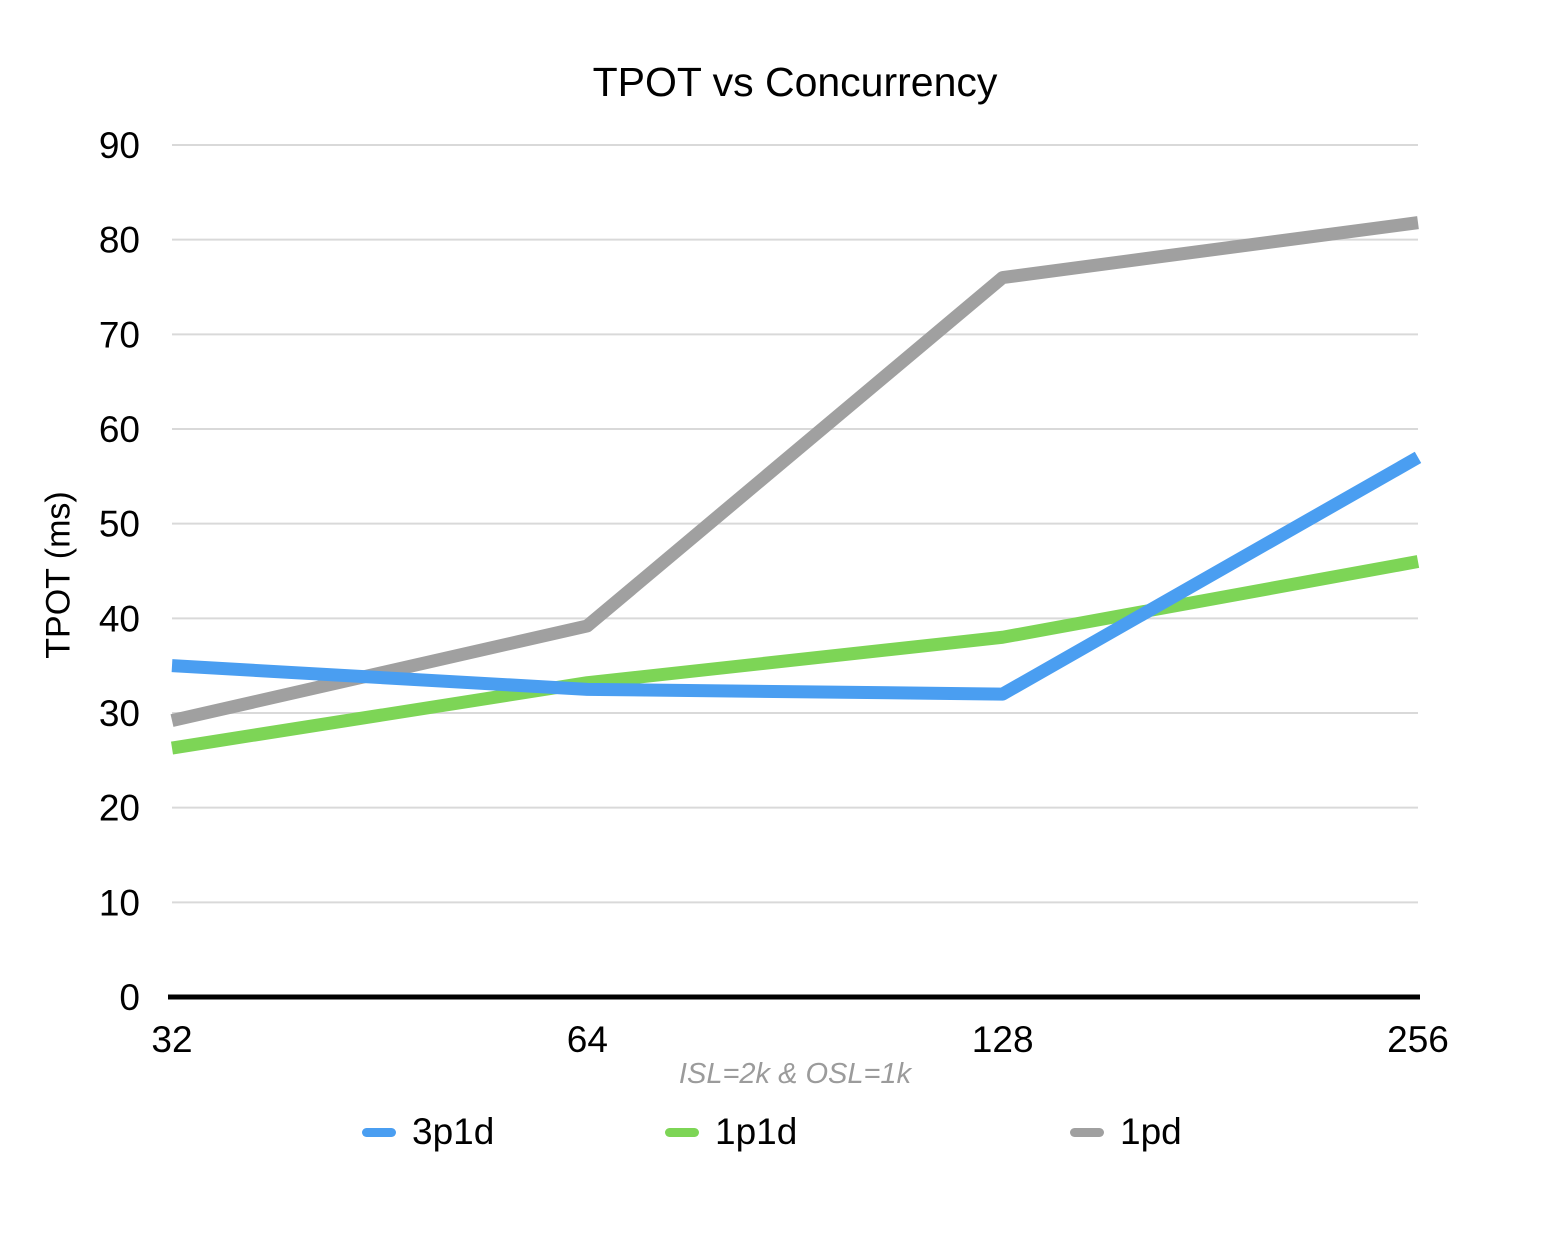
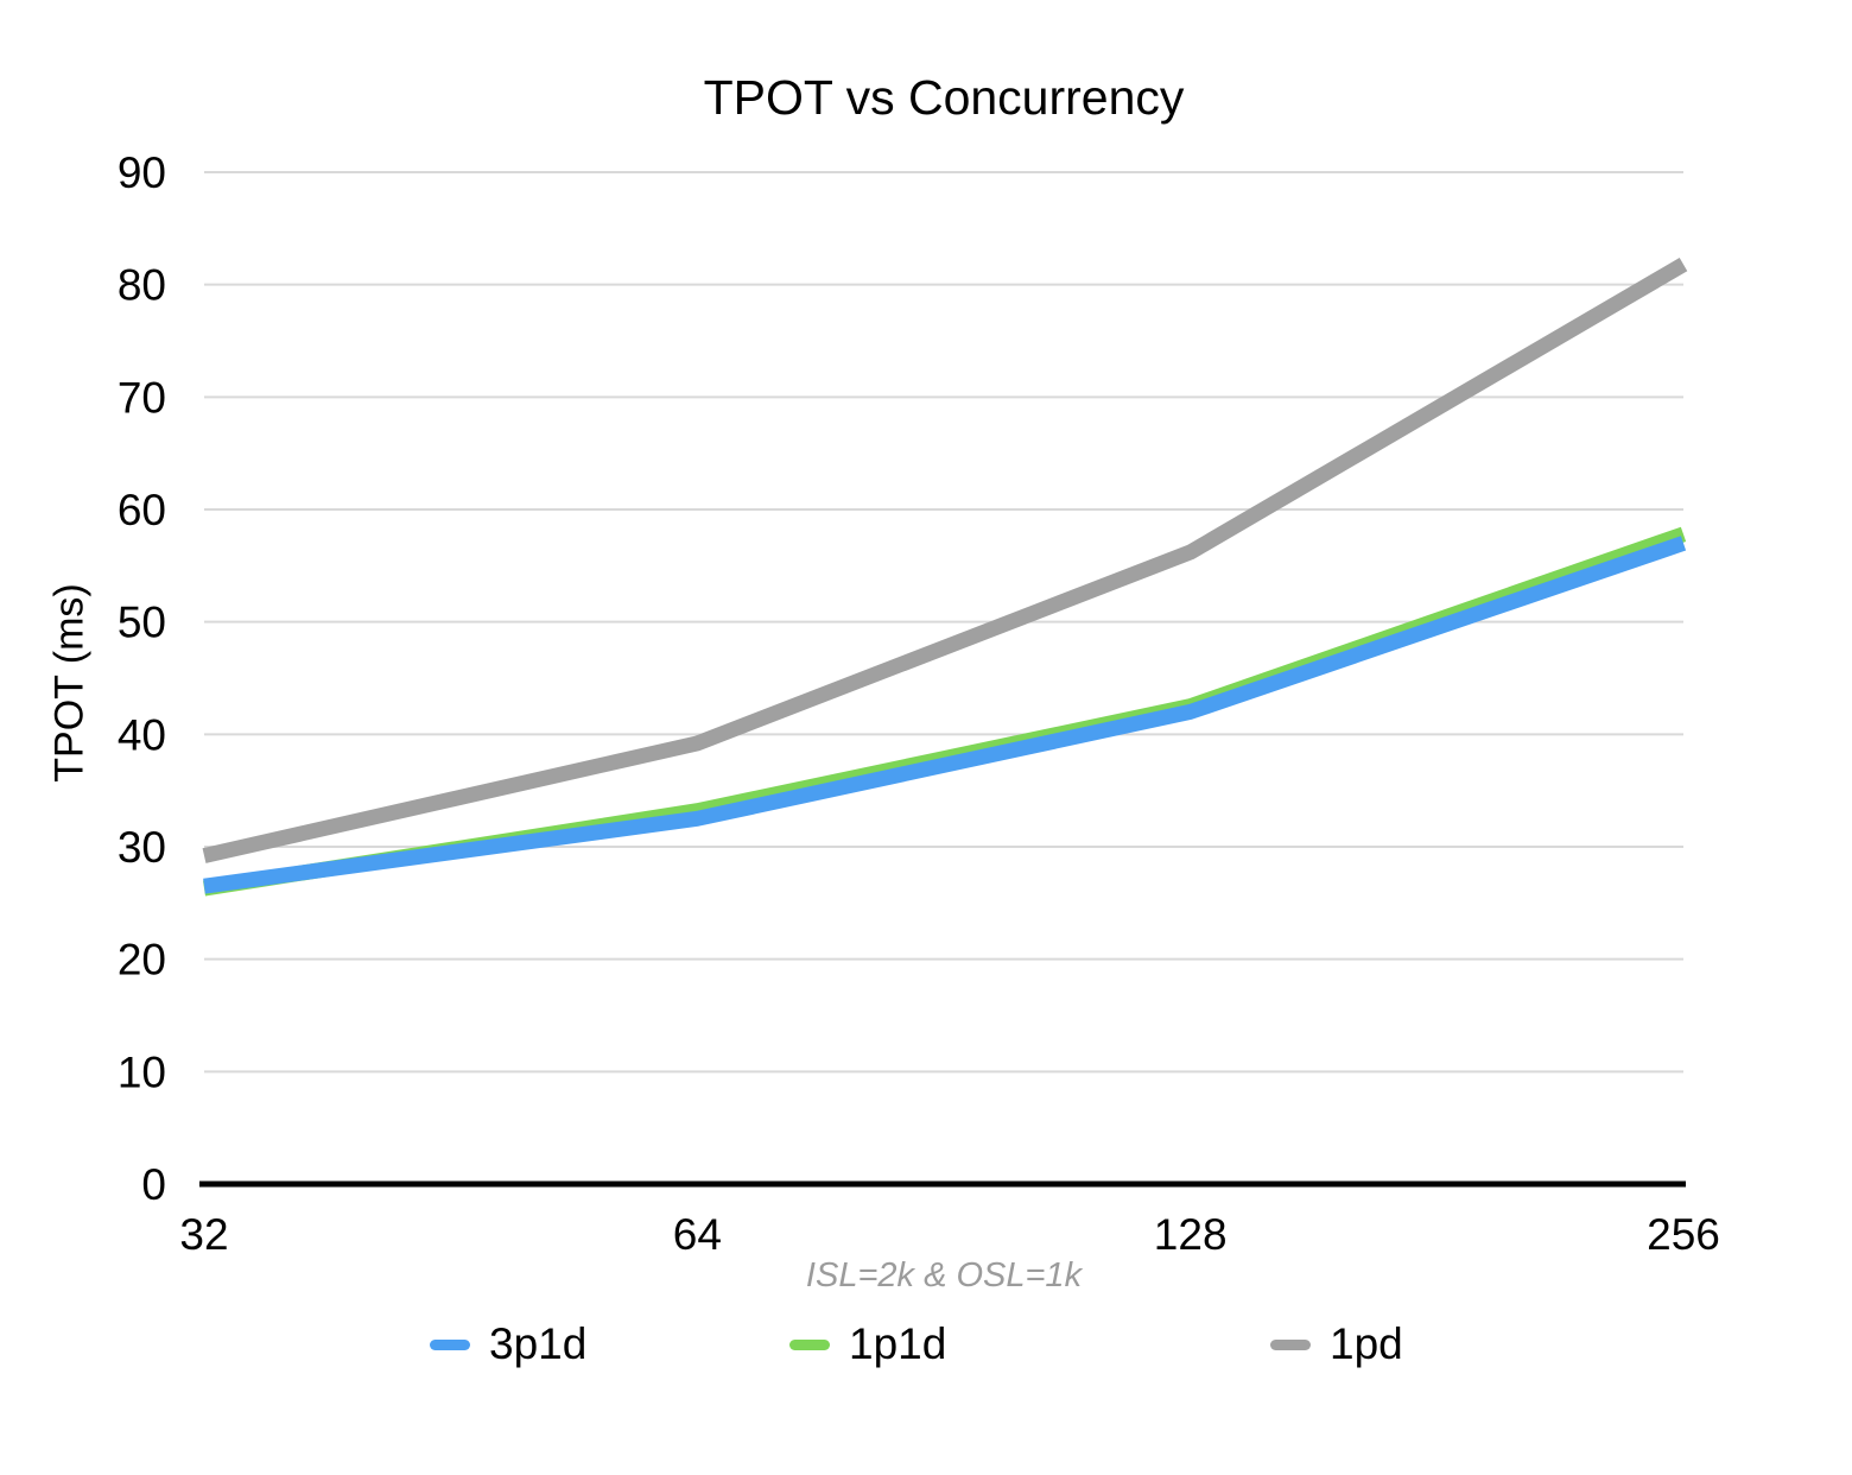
3p1d/32: 35 -> 26
3p1d/128: 32 -> 42
1p1d/128: 38 -> 42
1pd/128: 76 -> 56
1p1d/256: 46 -> 58
